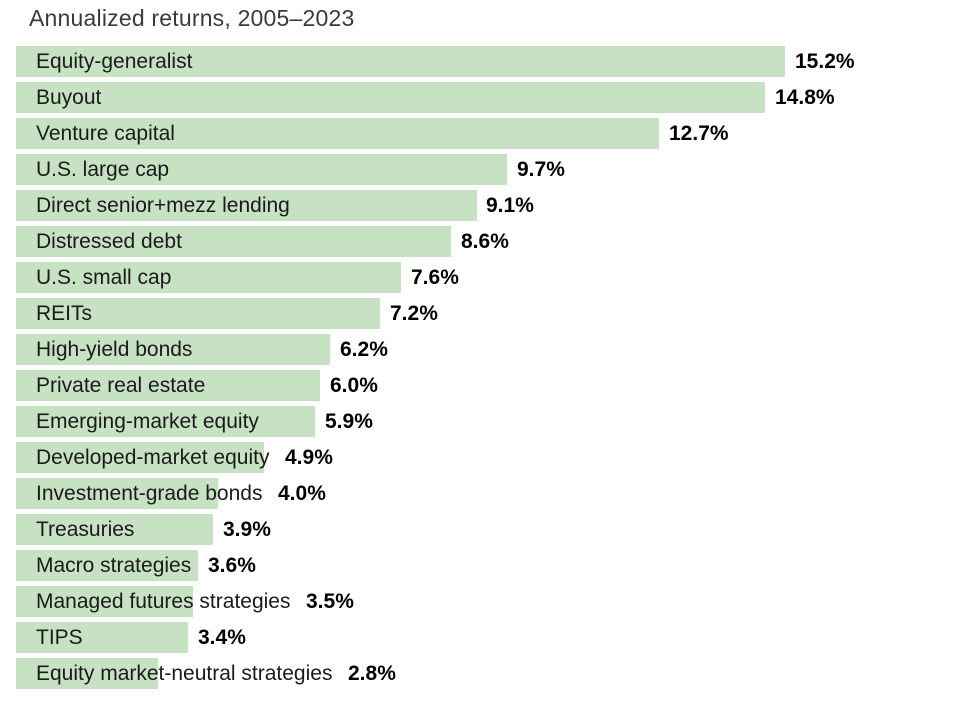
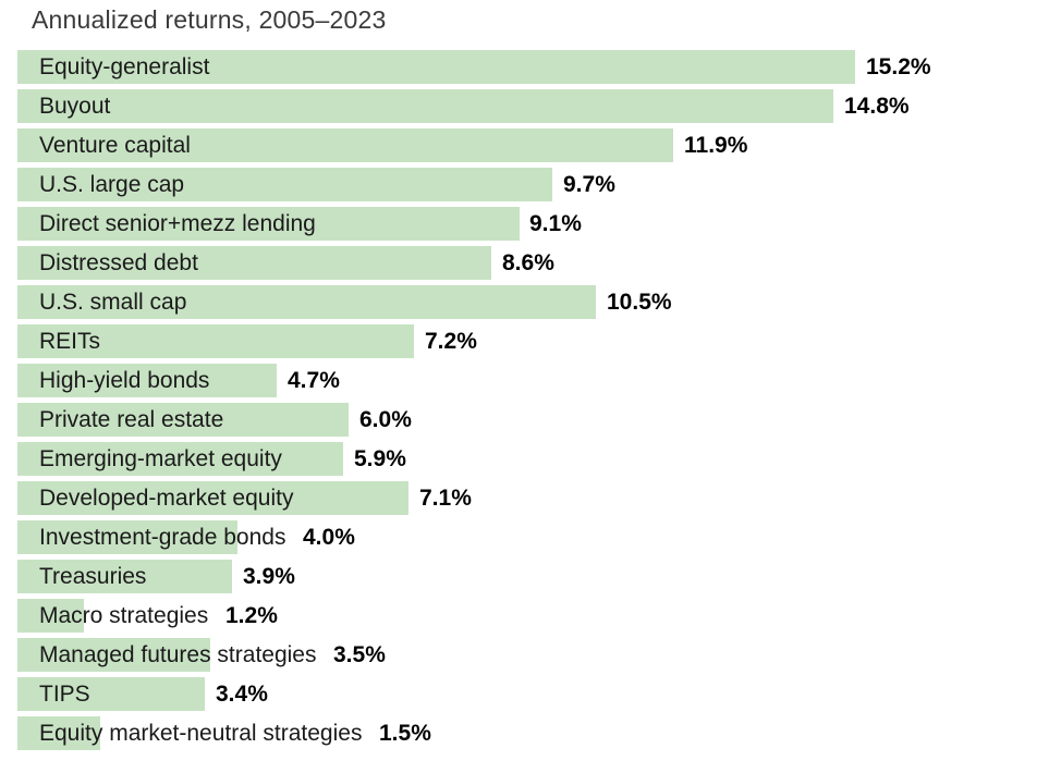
Venture capital: 12.7% -> 11.9%
U.S. small cap: 7.6% -> 10.5%
High-yield bonds: 6.2% -> 4.7%
Developed-market equity: 4.9% -> 7.1%
Macro strategies: 3.6% -> 1.2%
Equity market-neutral strategies: 2.8% -> 1.5%
